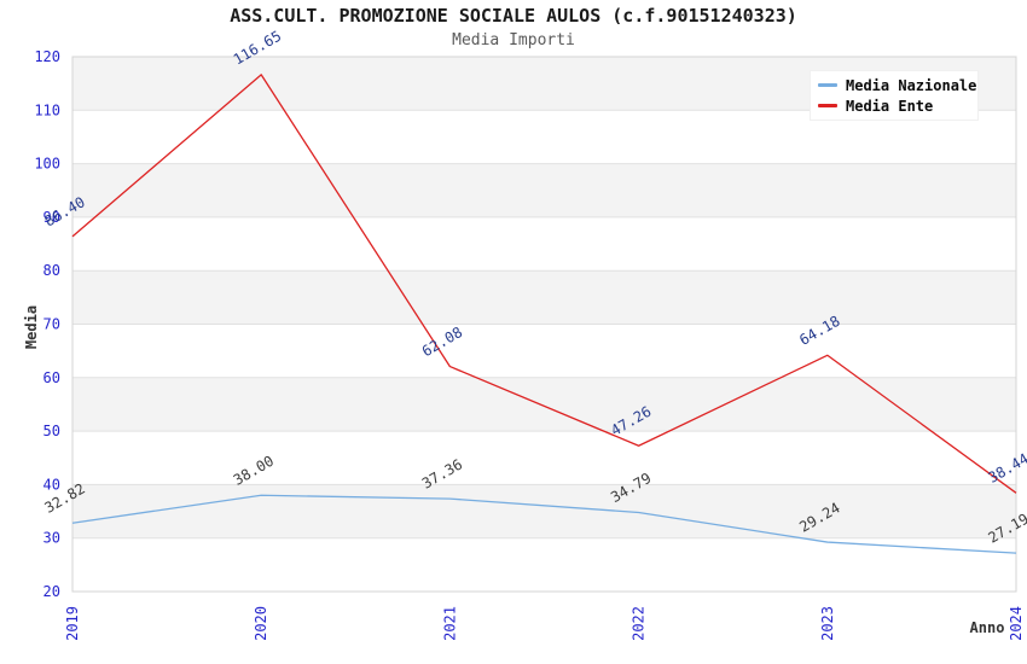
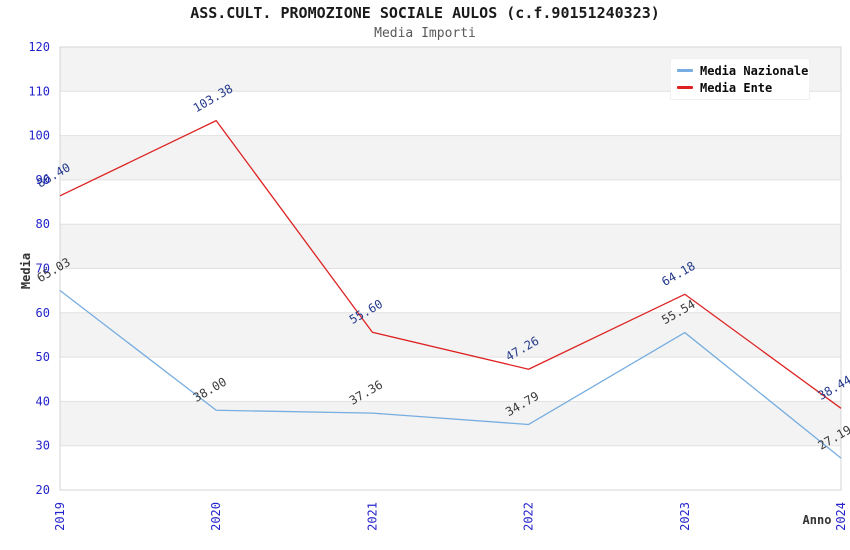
Media Nazionale/2019: 32.82 -> 65.03
Media Ente/2020: 116.65 -> 103.38
Media Ente/2021: 62.08 -> 55.60
Media Nazionale/2023: 29.24 -> 55.54
